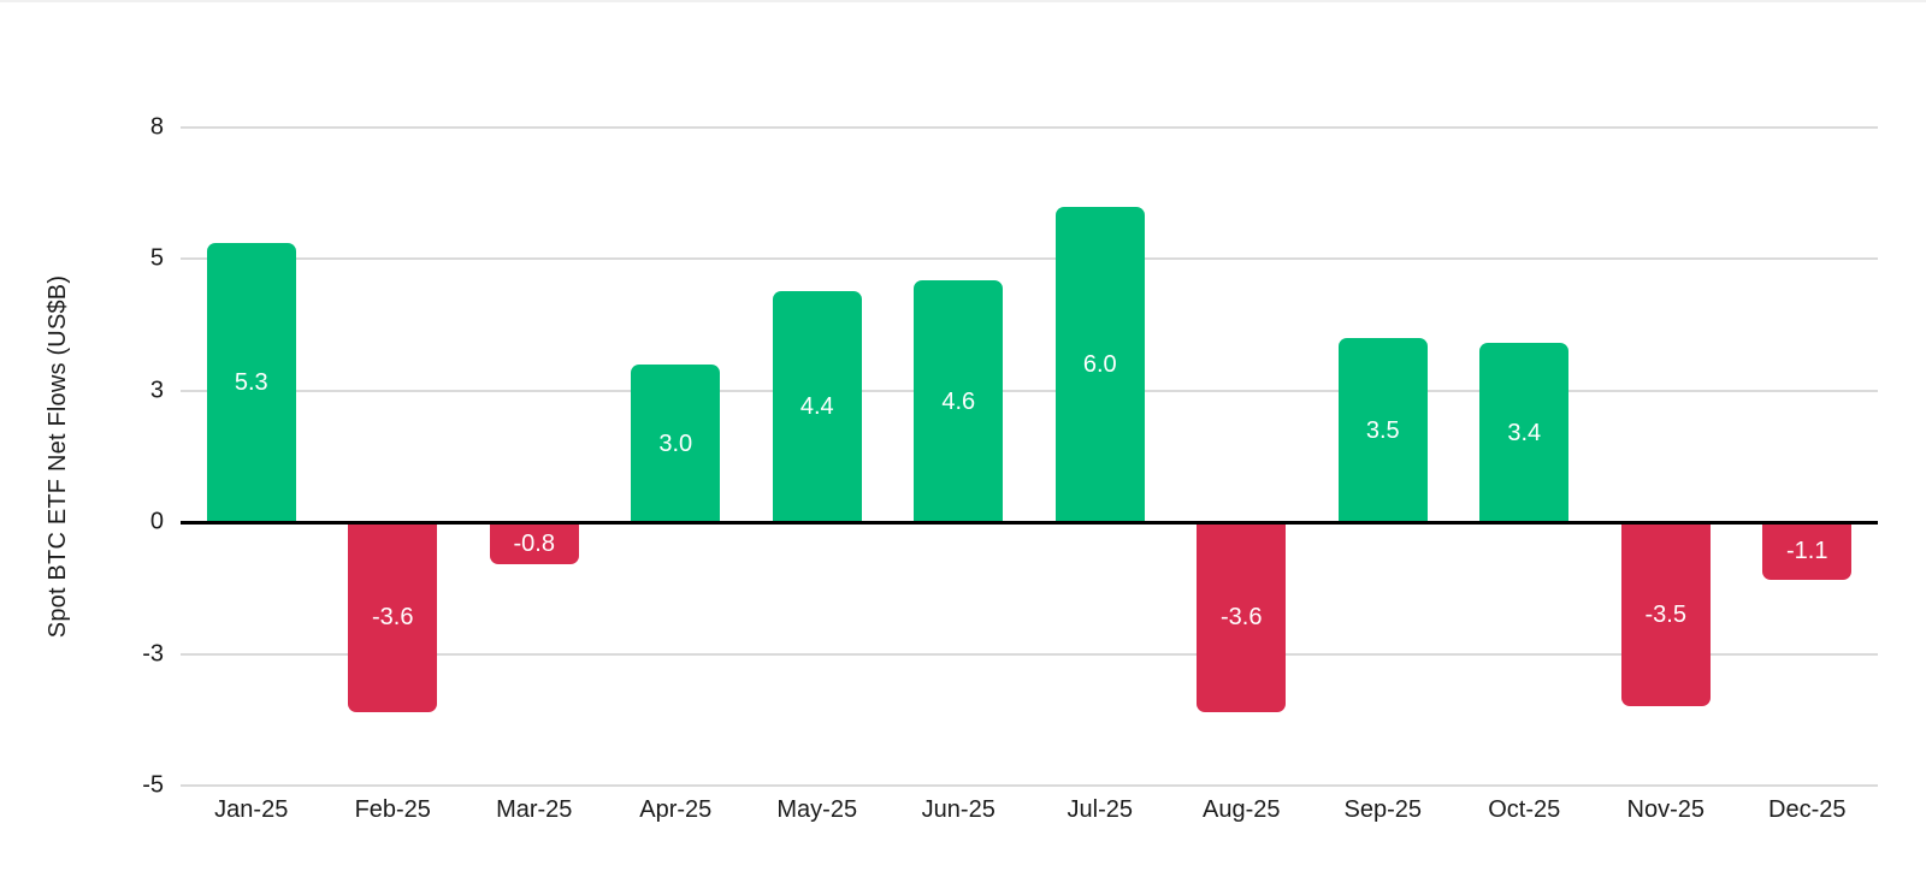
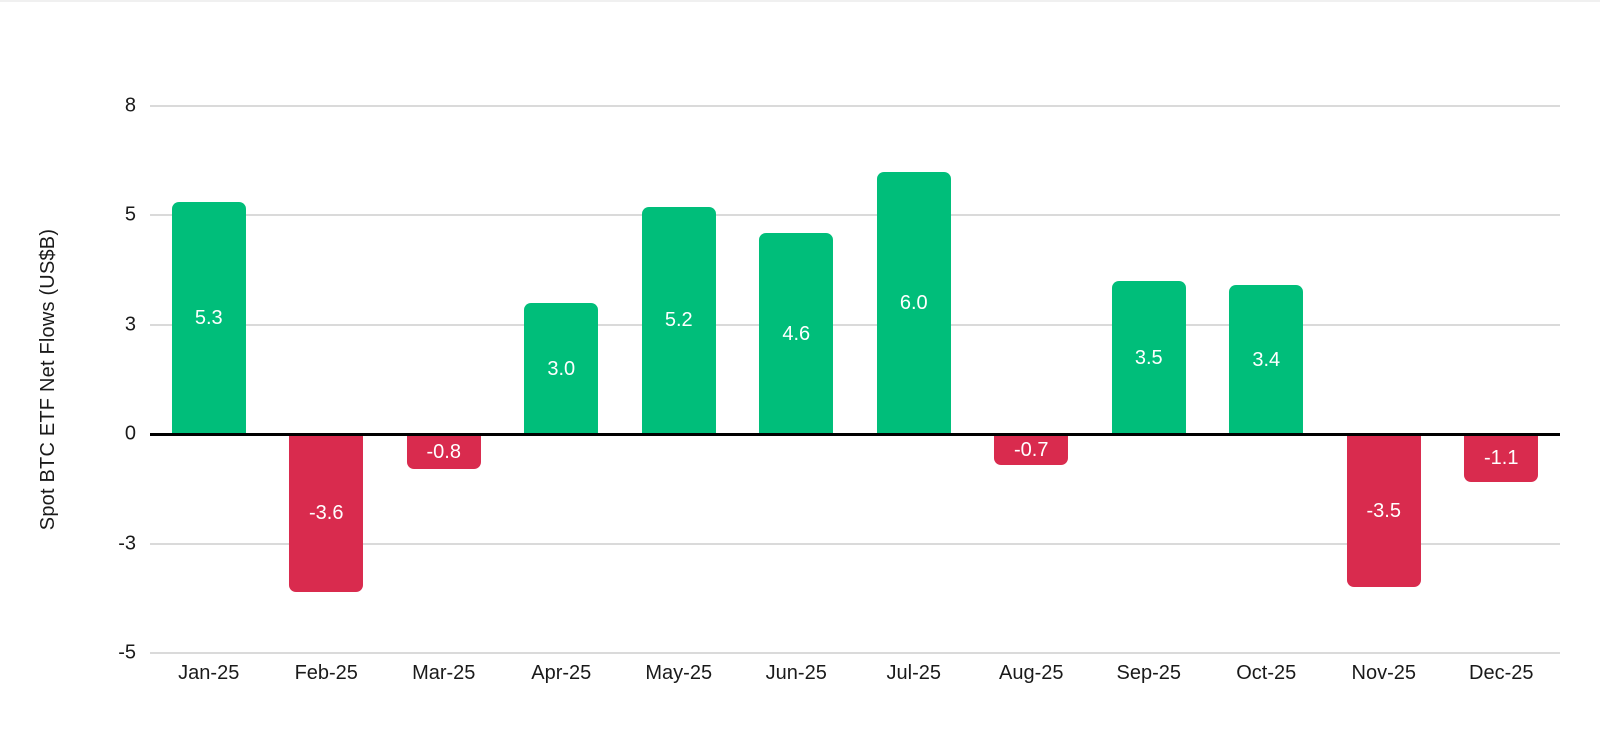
May-25: 4.4 -> 5.2
Aug-25: -3.6 -> -0.7
